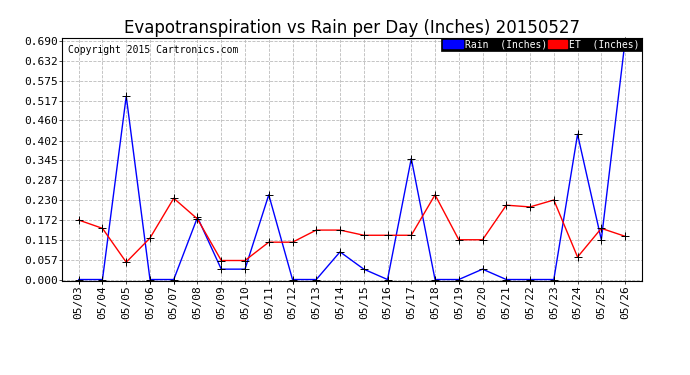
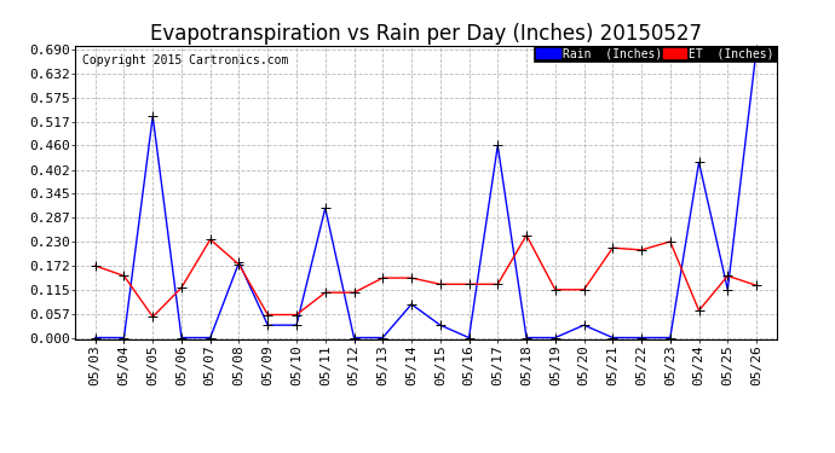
Rain (Inches)/05/11: 0.245 -> 0.310
Rain (Inches)/05/17: 0.350 -> 0.460
